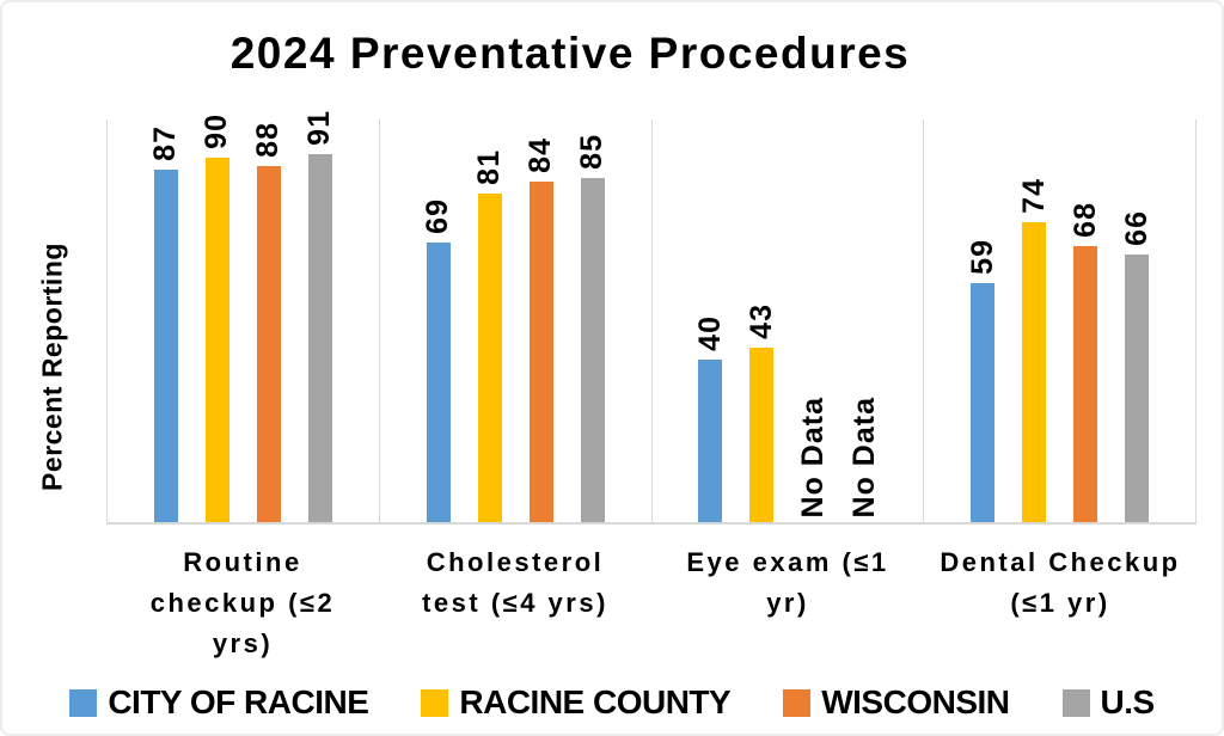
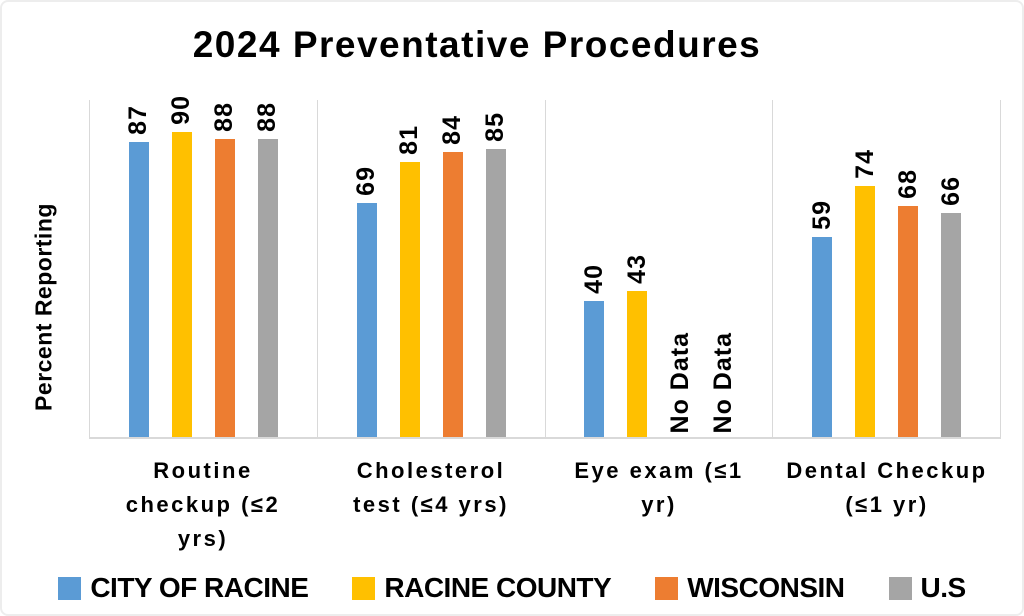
U.S/Routine checkup (≤2 yrs): 91 -> 88
